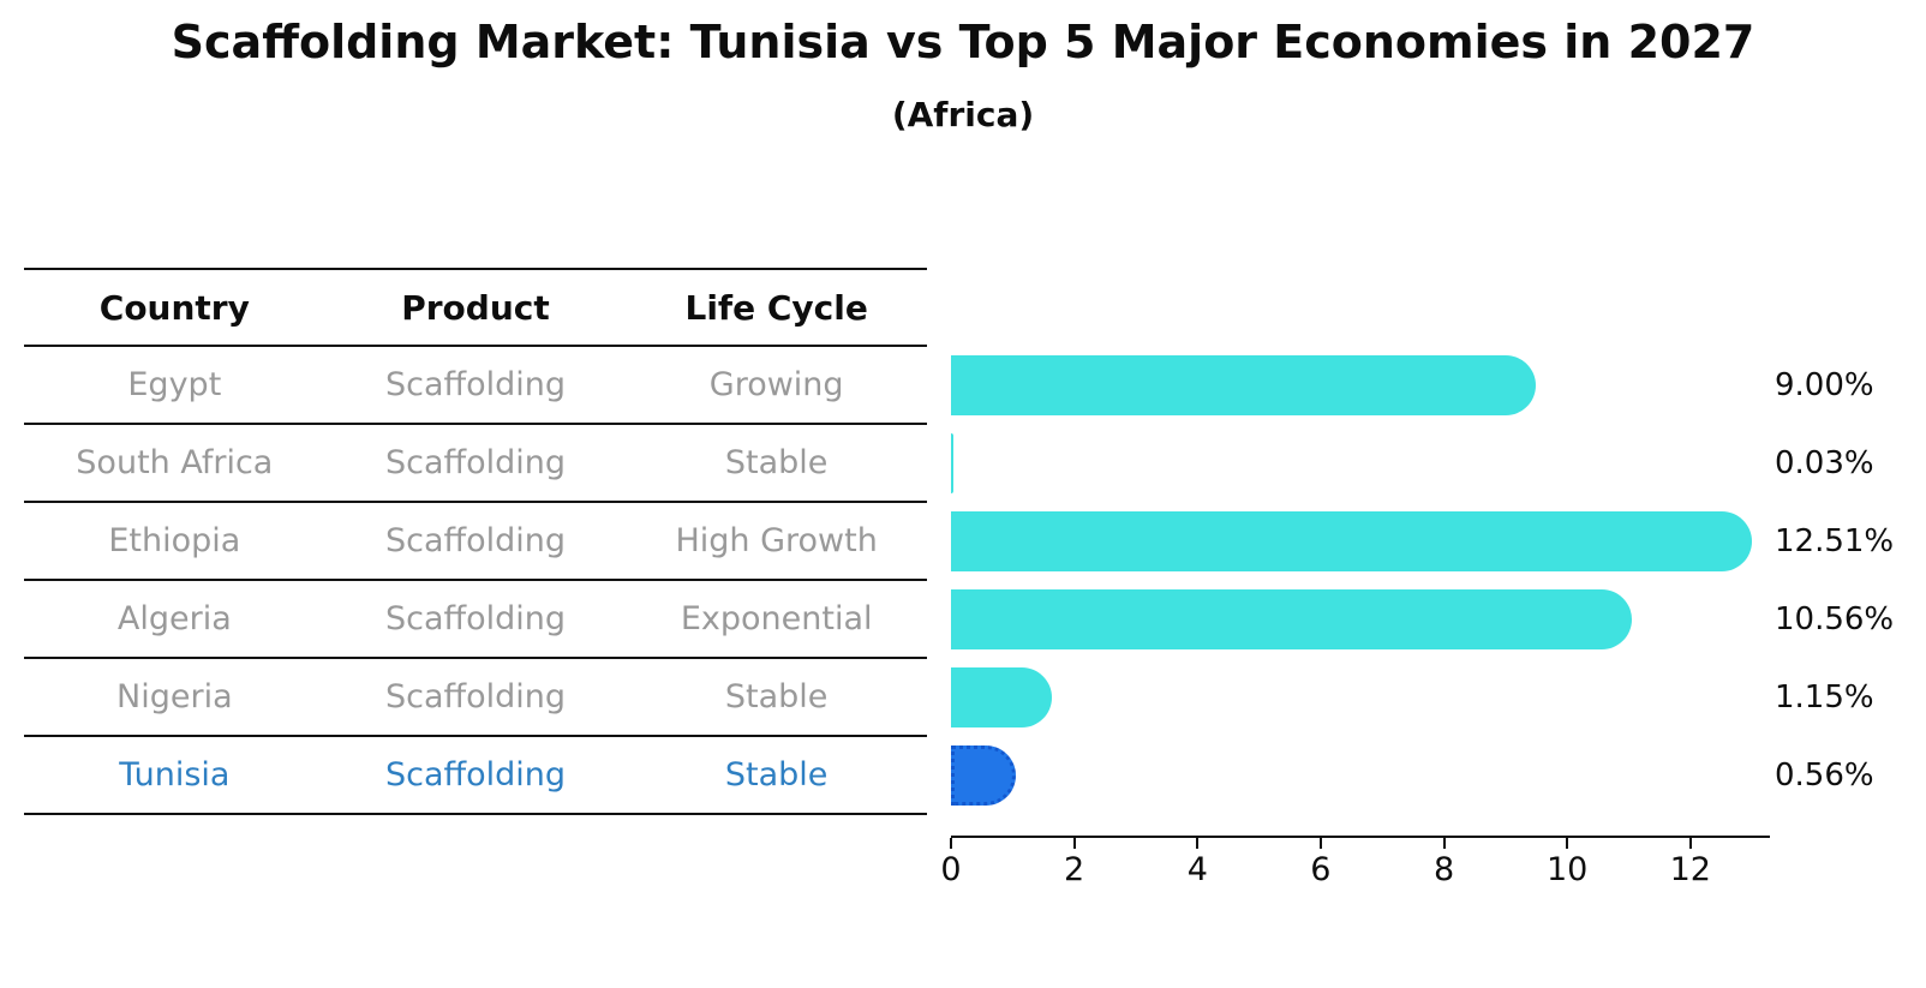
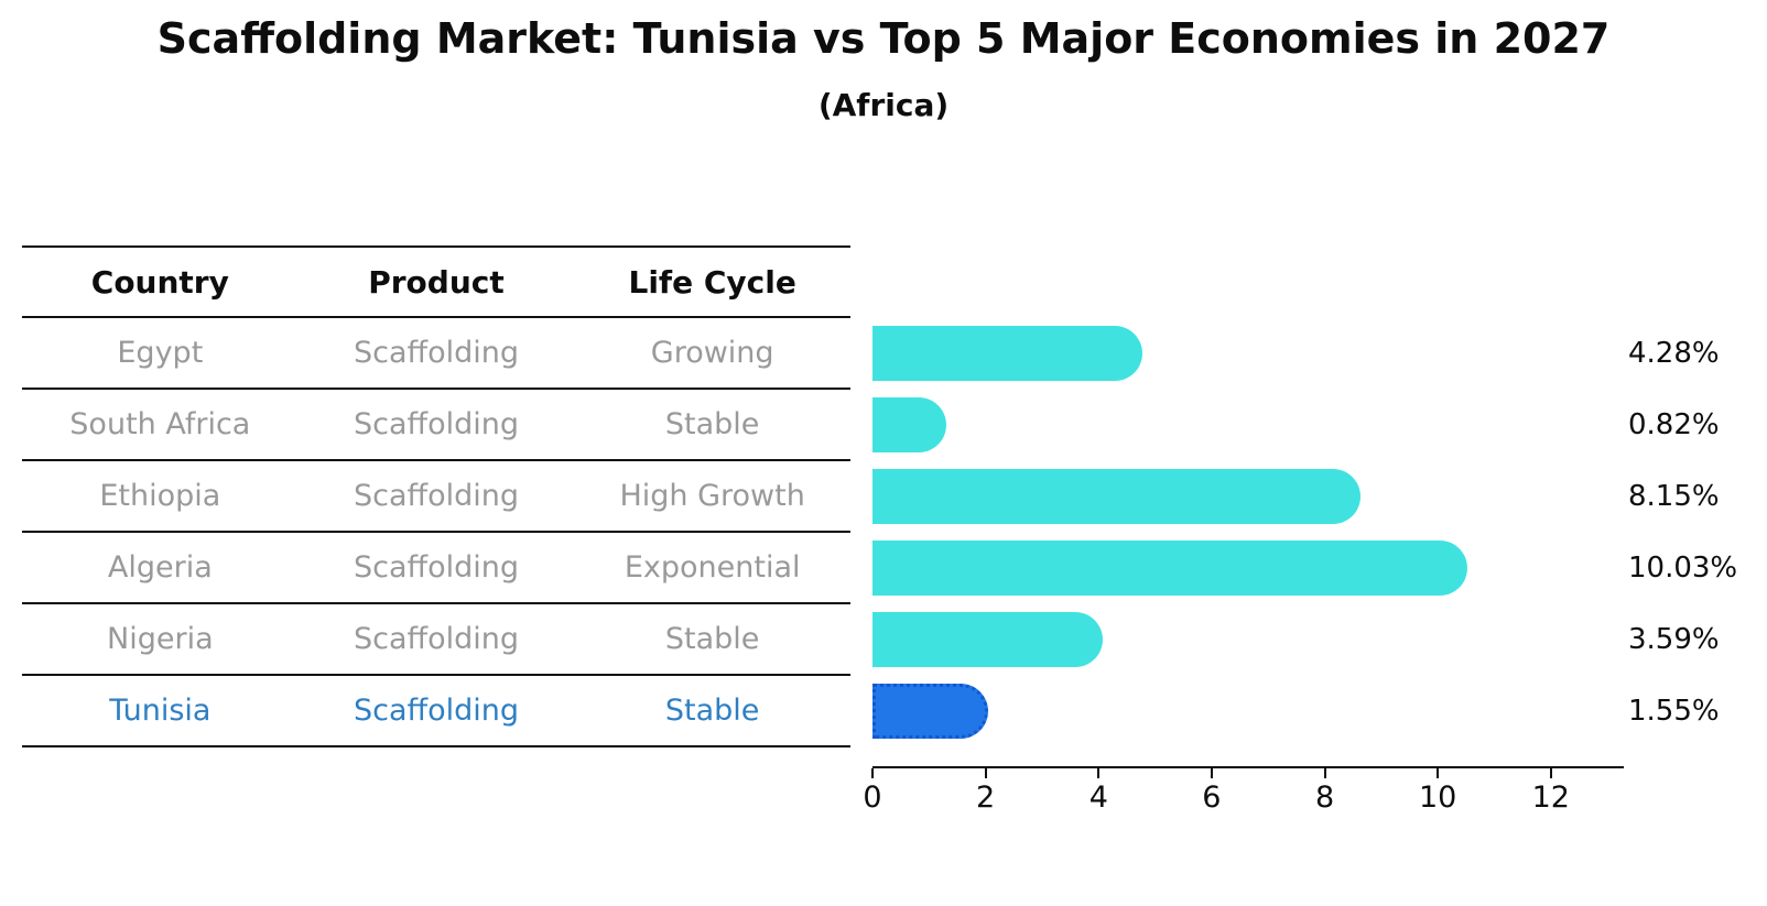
Egypt: 9.00% -> 4.28%
South Africa: 0.03% -> 0.82%
Ethiopia: 12.51% -> 8.15%
Algeria: 10.56% -> 10.03%
Nigeria: 1.15% -> 3.59%
Tunisia: 0.56% -> 1.55%
